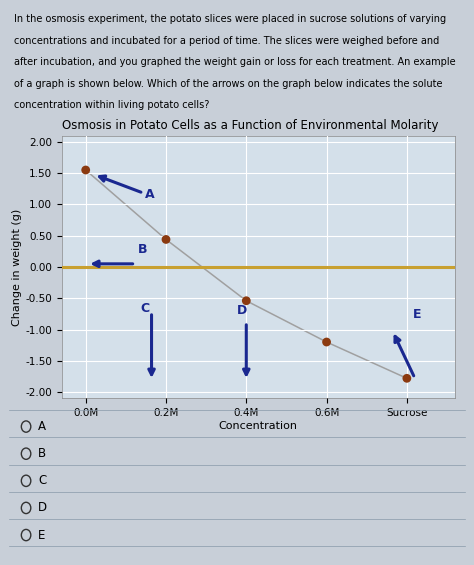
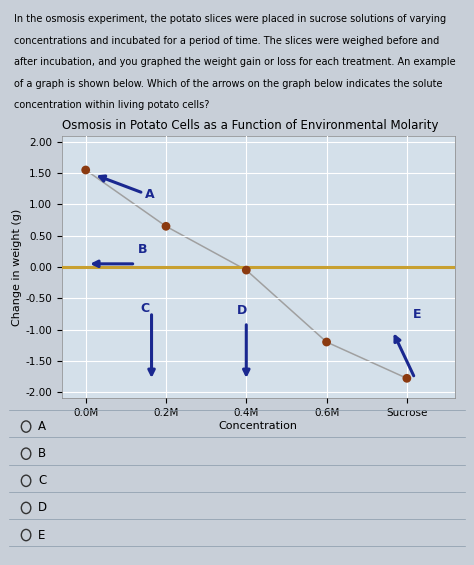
0.2M: 0.44 -> 0.65
0.4M: -0.54 -> -0.05
